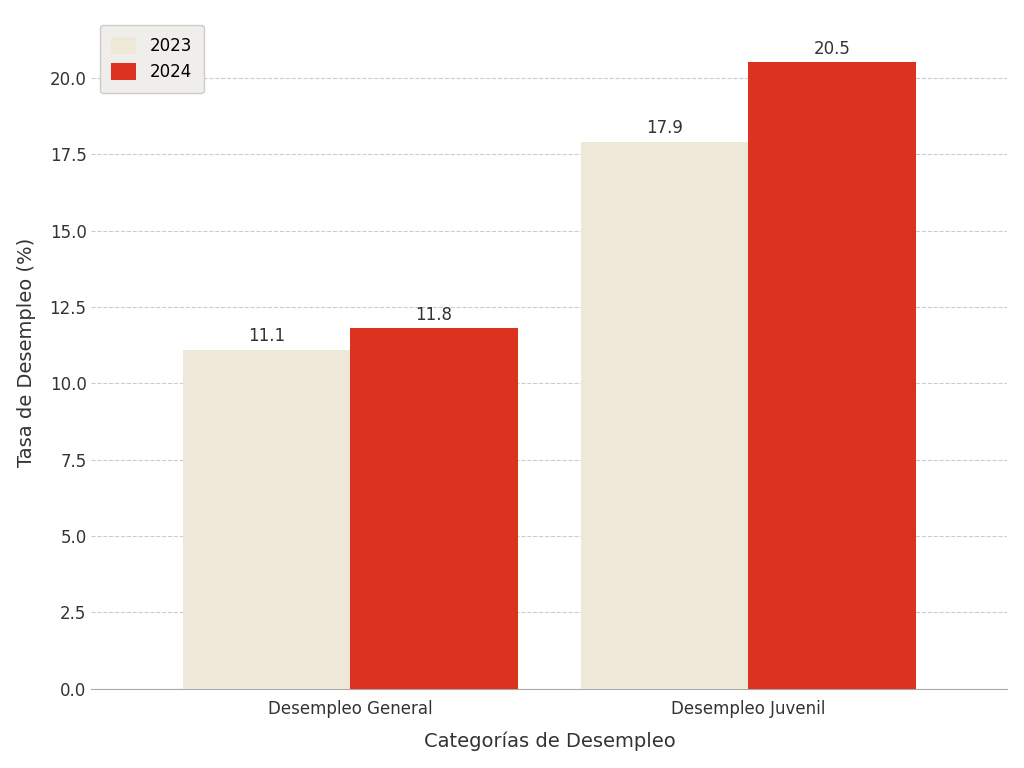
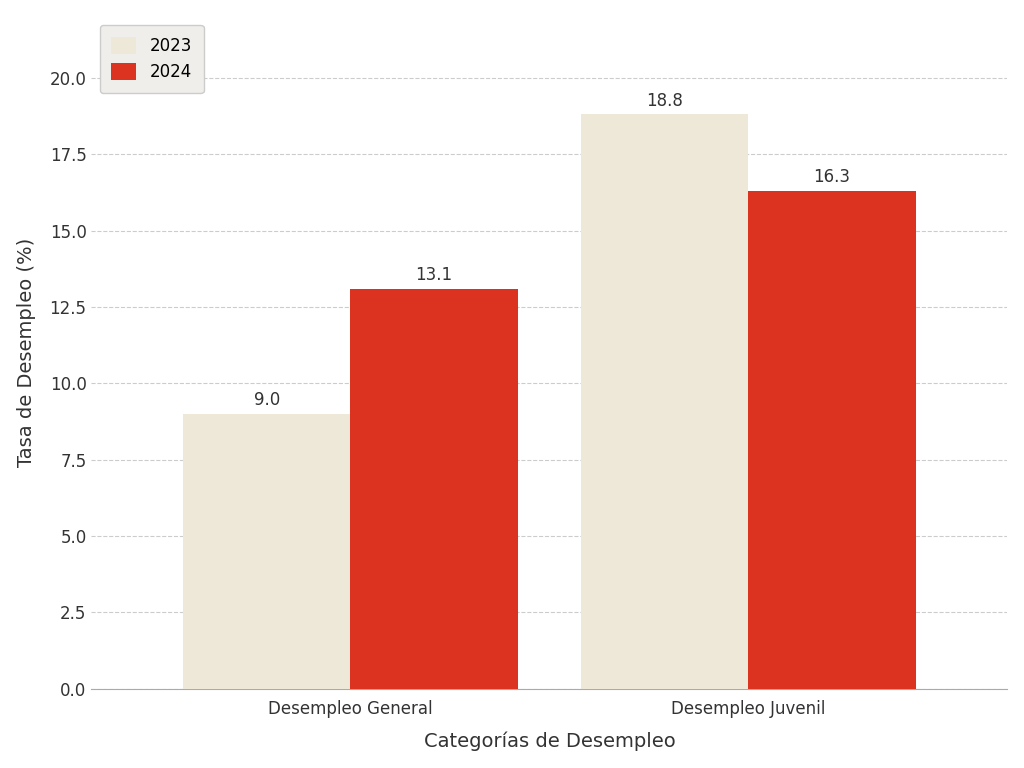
2023/Desempleo General: 11.1 -> 9.0
2024/Desempleo General: 11.8 -> 13.1
2023/Desempleo Juvenil: 17.9 -> 18.8
2024/Desempleo Juvenil: 20.5 -> 16.3
